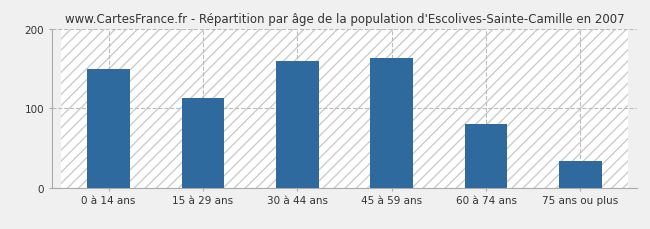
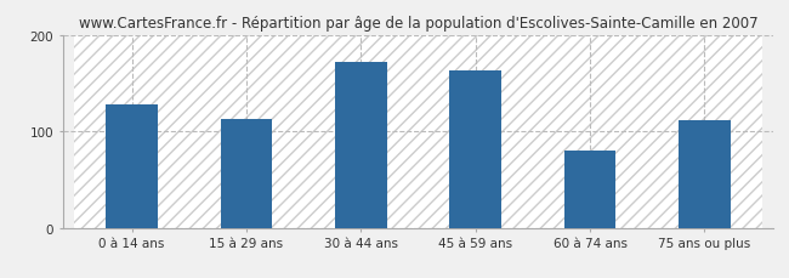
0 à 14 ans: 150 -> 128
30 à 44 ans: 160 -> 172
75 ans ou plus: 33 -> 112
